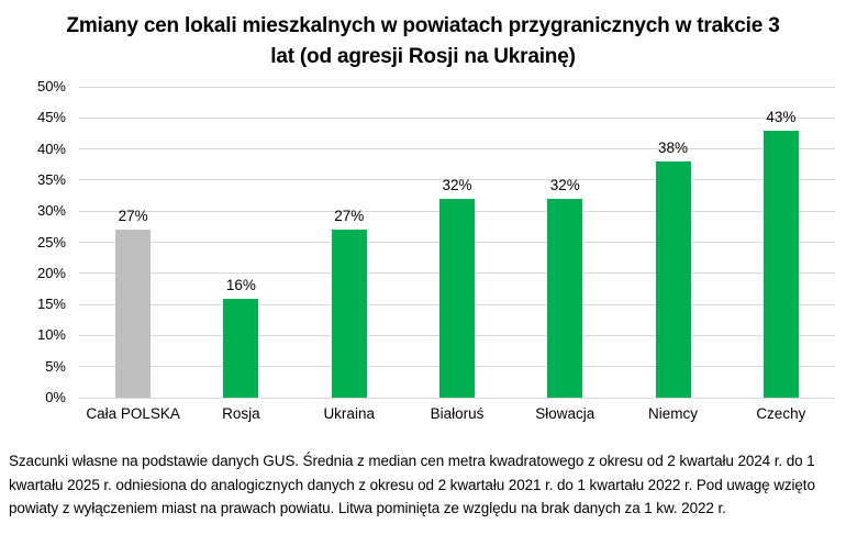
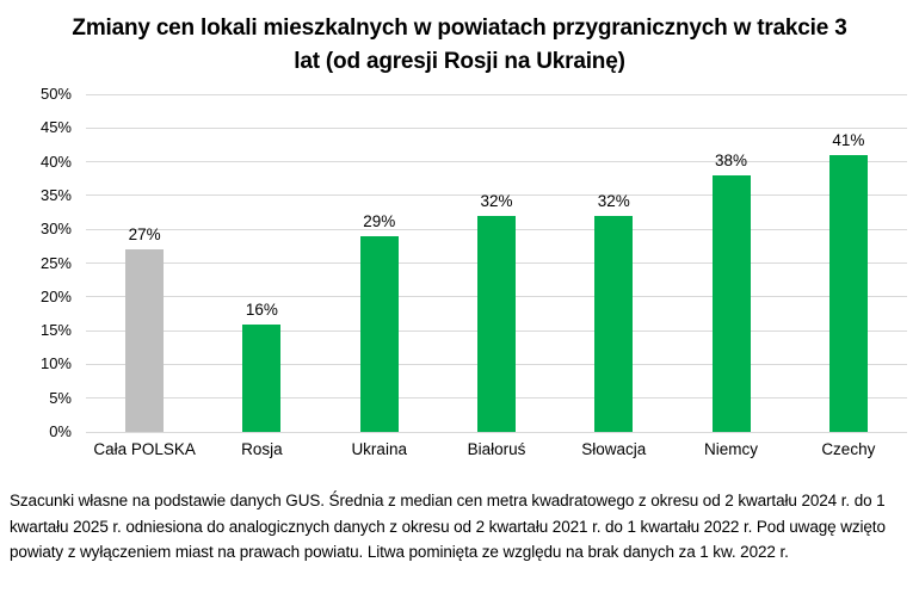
Ukraina: 27% -> 29%
Czechy: 43% -> 41%
